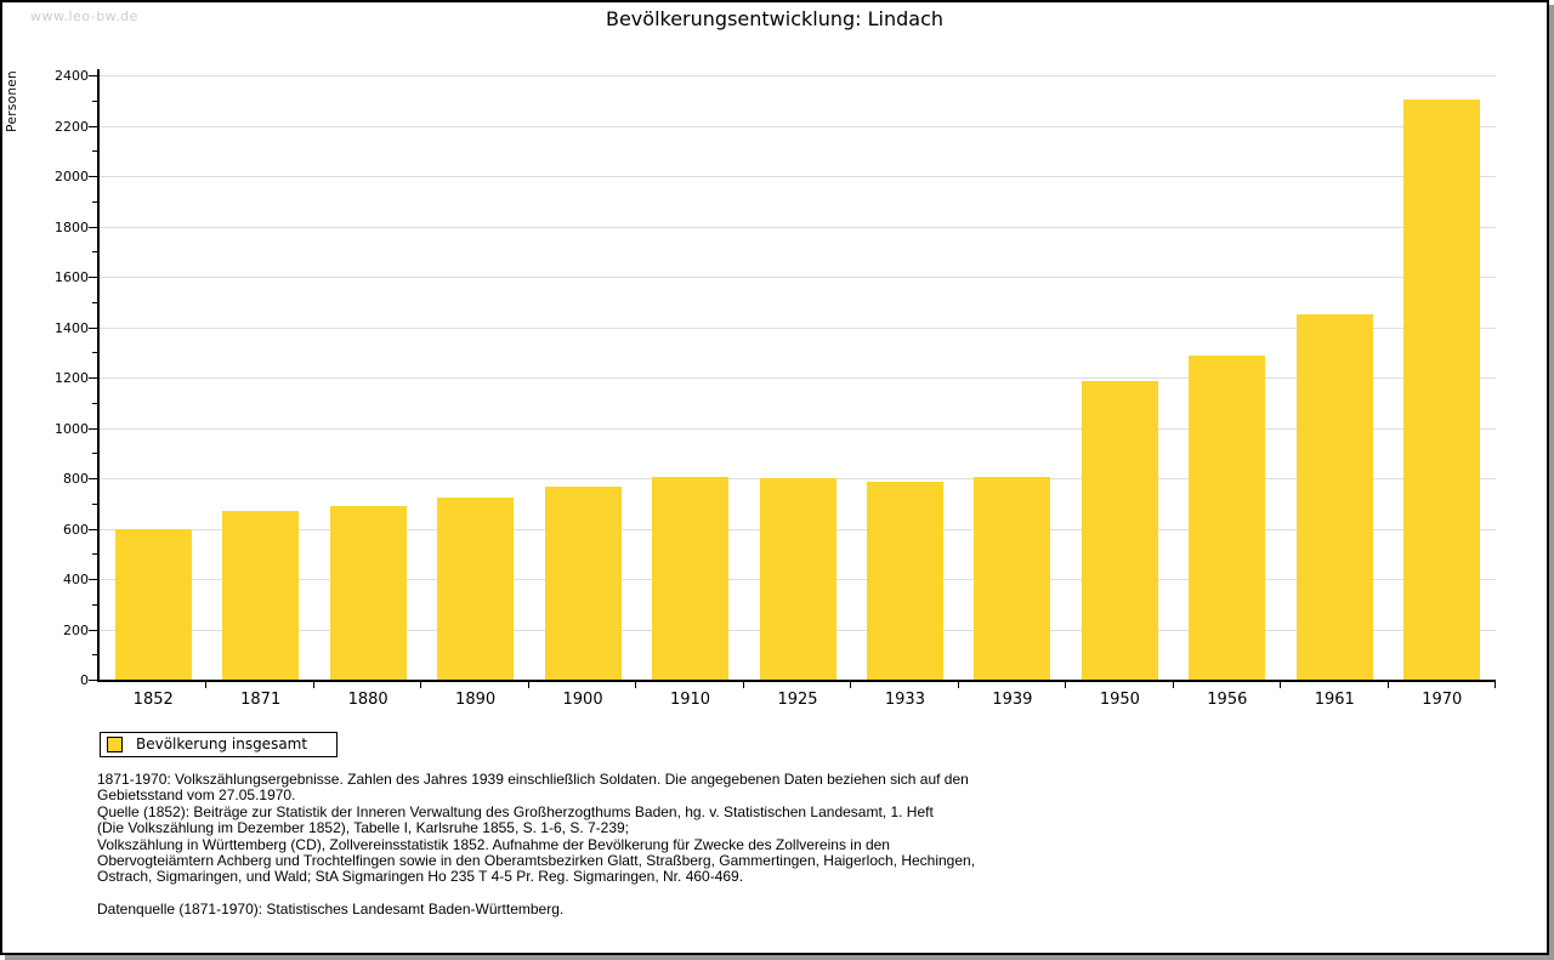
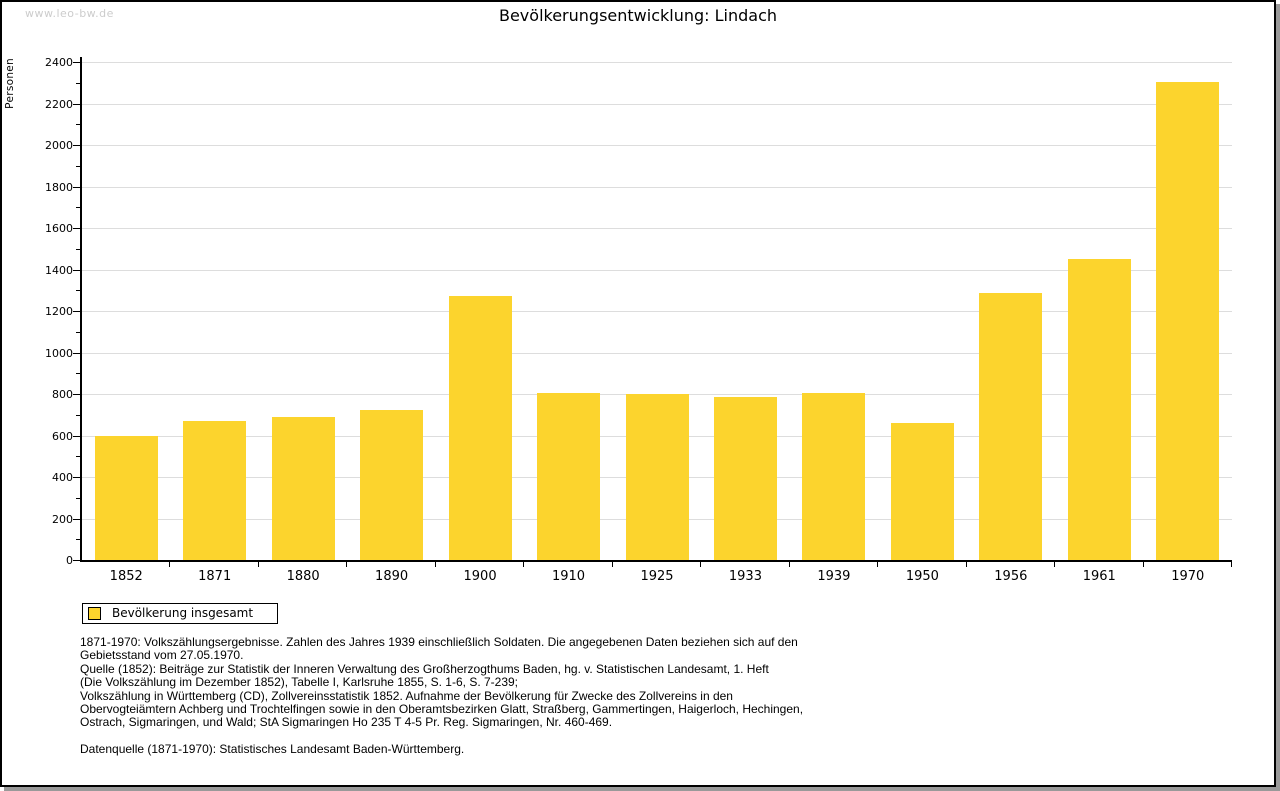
1900: 770 -> 1270
1950: 1190 -> 660
